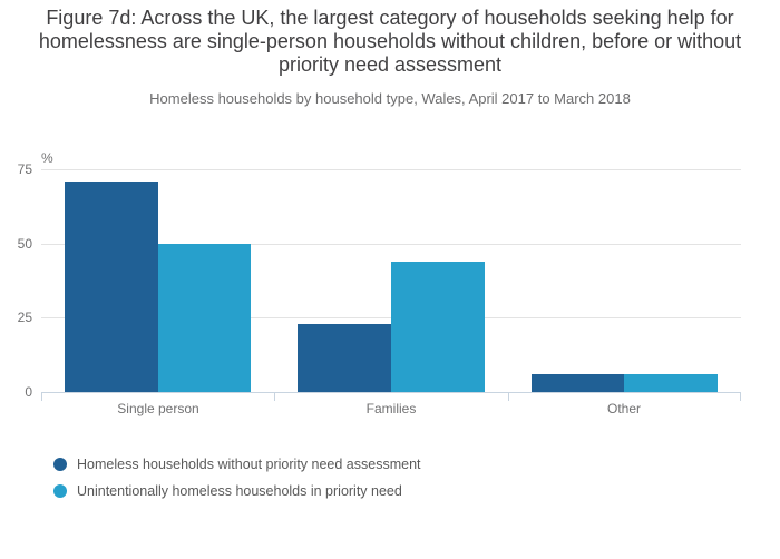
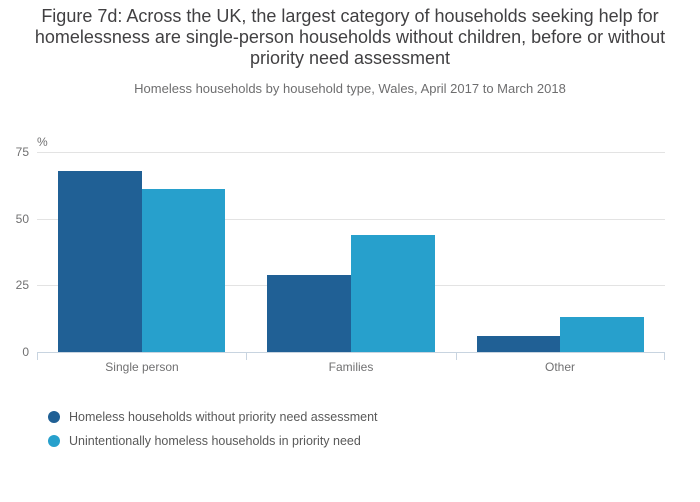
Homeless households without priority need assessment/Single person: 71 -> 68
Unintentionally homeless households in priority need/Single person: 50 -> 61
Homeless households without priority need assessment/Families: 23 -> 29
Unintentionally homeless households in priority need/Other: 6 -> 13
